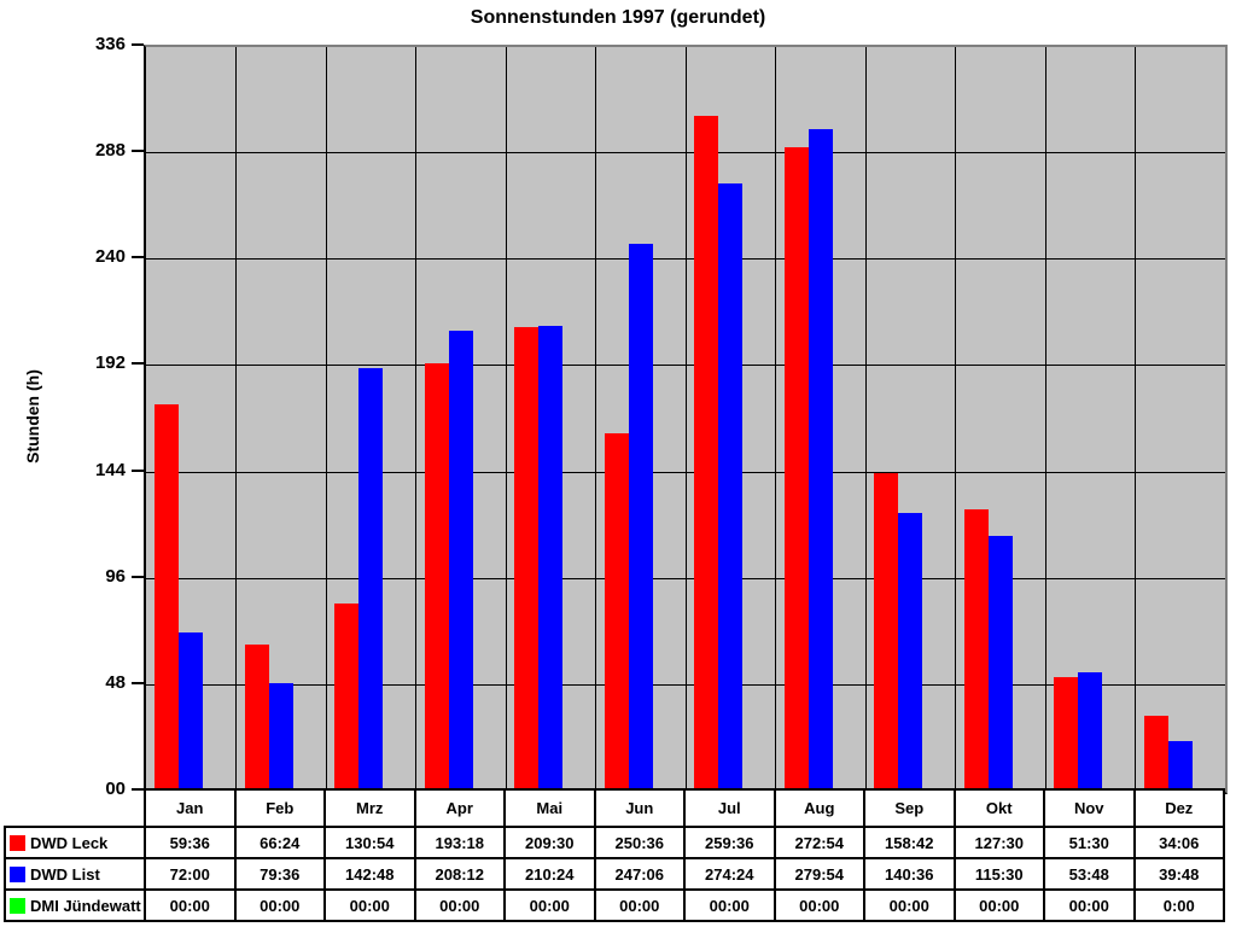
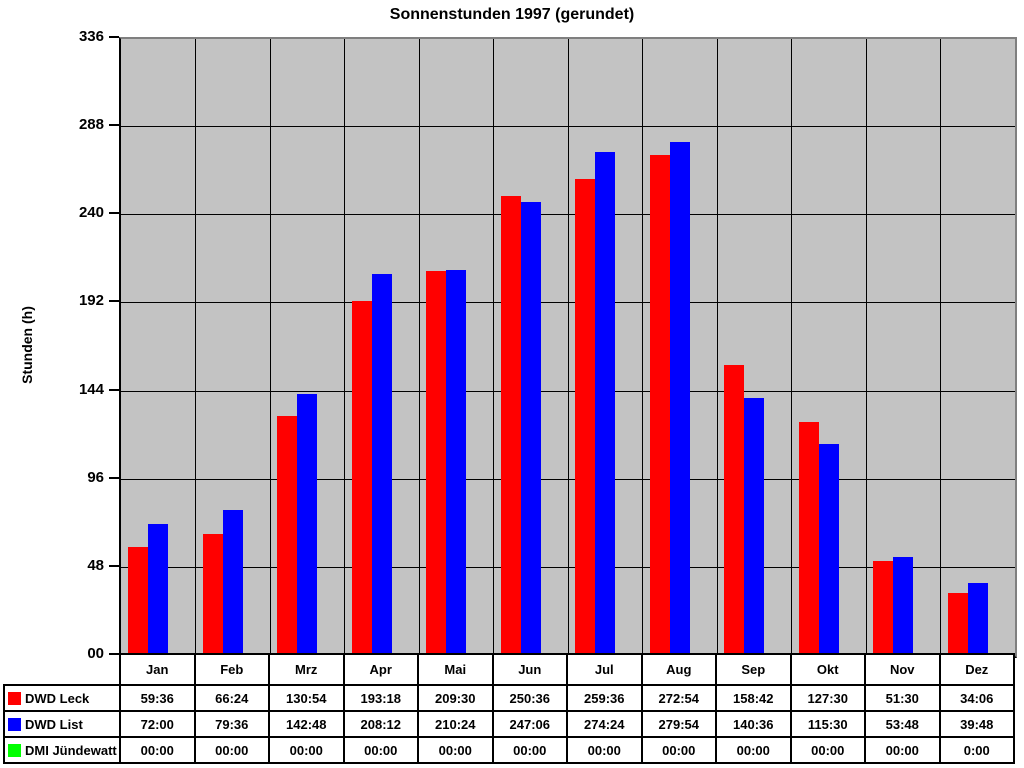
DWD Leck/Jan: 175 -> 60
DWD List/Feb: 49 -> 80
DWD Leck/Mrz: 85 -> 131
DWD List/Mrz: 191 -> 143
DWD Leck/Jun: 162 -> 251
DWD Leck/Jul: 305 -> 260
DWD Leck/Aug: 291 -> 273
DWD List/Aug: 299 -> 280
DWD Leck/Sep: 144 -> 159
DWD List/Sep: 126 -> 141
DWD List/Dez: 23 -> 40
